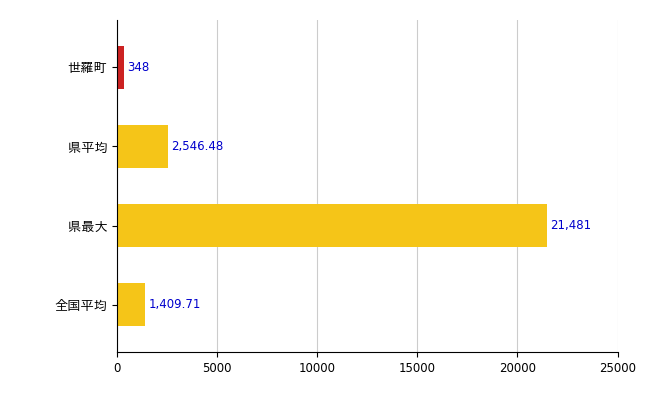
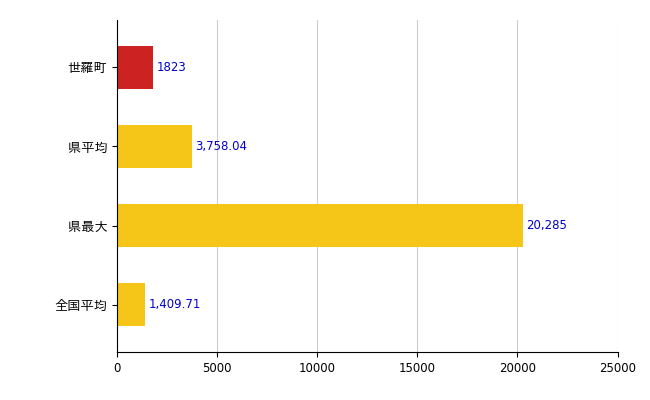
世羅町: 348 -> 1823
県平均: 2,546.48 -> 3,758.04
県最大: 21,481 -> 20,285
